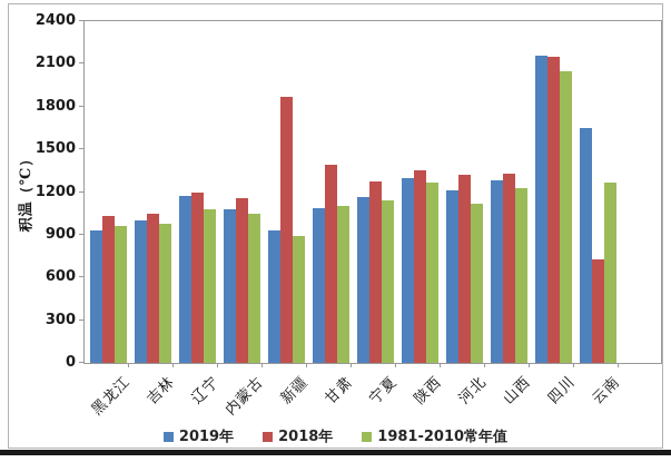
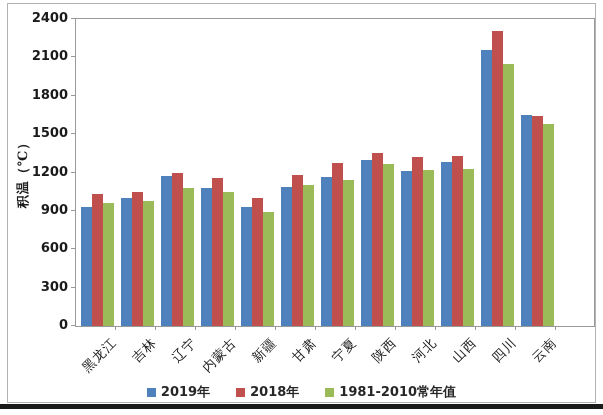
2018年/新疆: 1870 -> 1000
2018年/甘肃: 1390 -> 1180
1981-2010常年值/河北: 1120 -> 1220
2018年/四川: 2150 -> 2310
2018年/云南: 730 -> 1640
1981-2010常年值/云南: 1270 -> 1580
